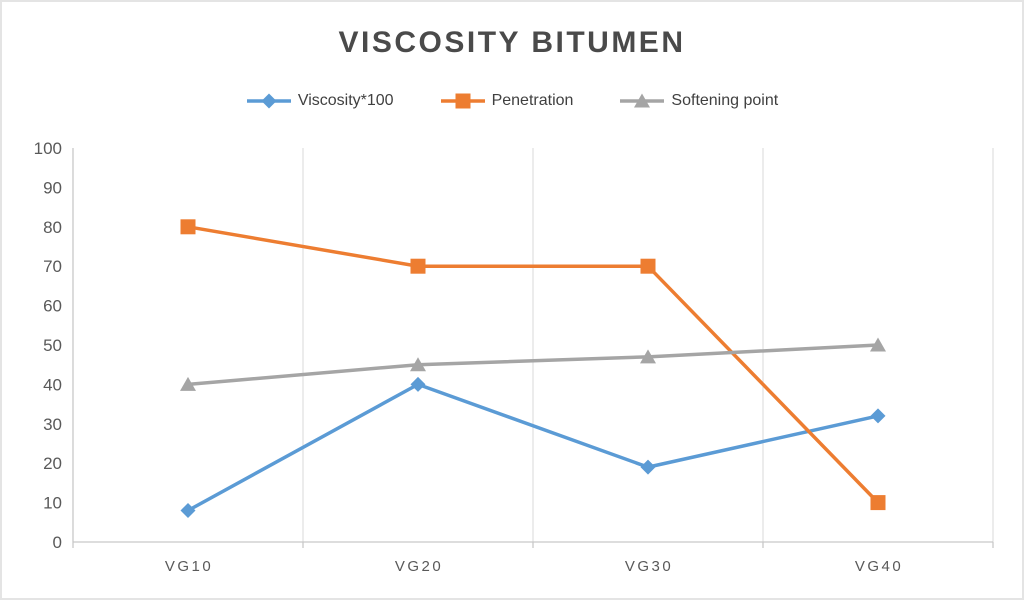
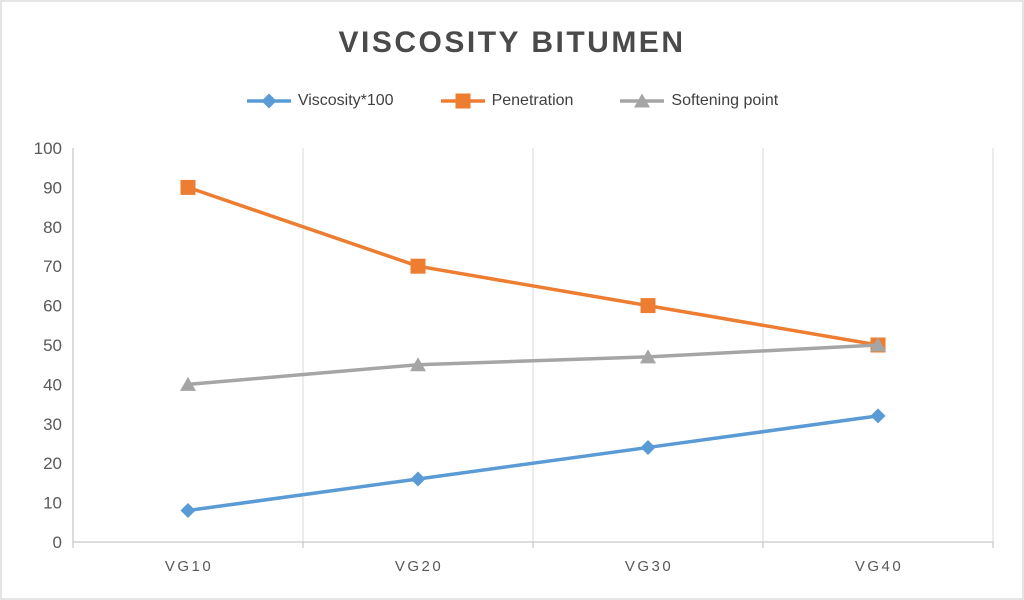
Penetration/VG10: 80 -> 90
Viscosity*100/VG20: 40 -> 16
Viscosity*100/VG30: 19 -> 24
Penetration/VG30: 70 -> 60
Penetration/VG40: 10 -> 50
